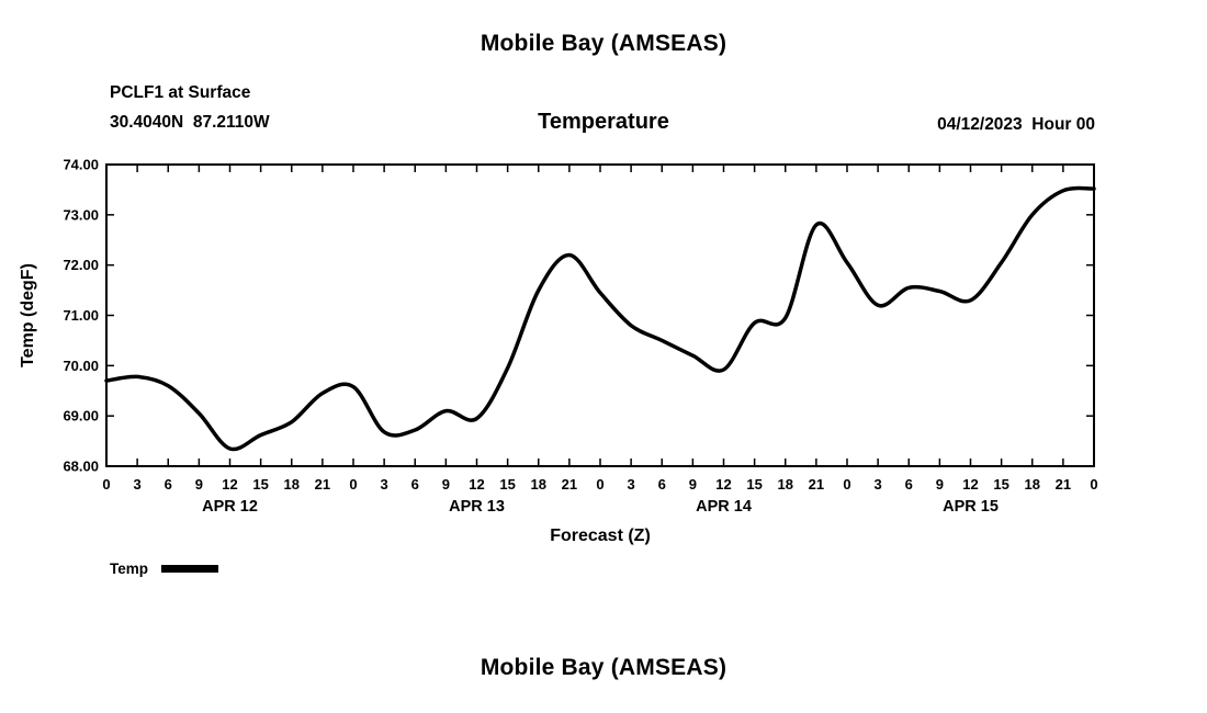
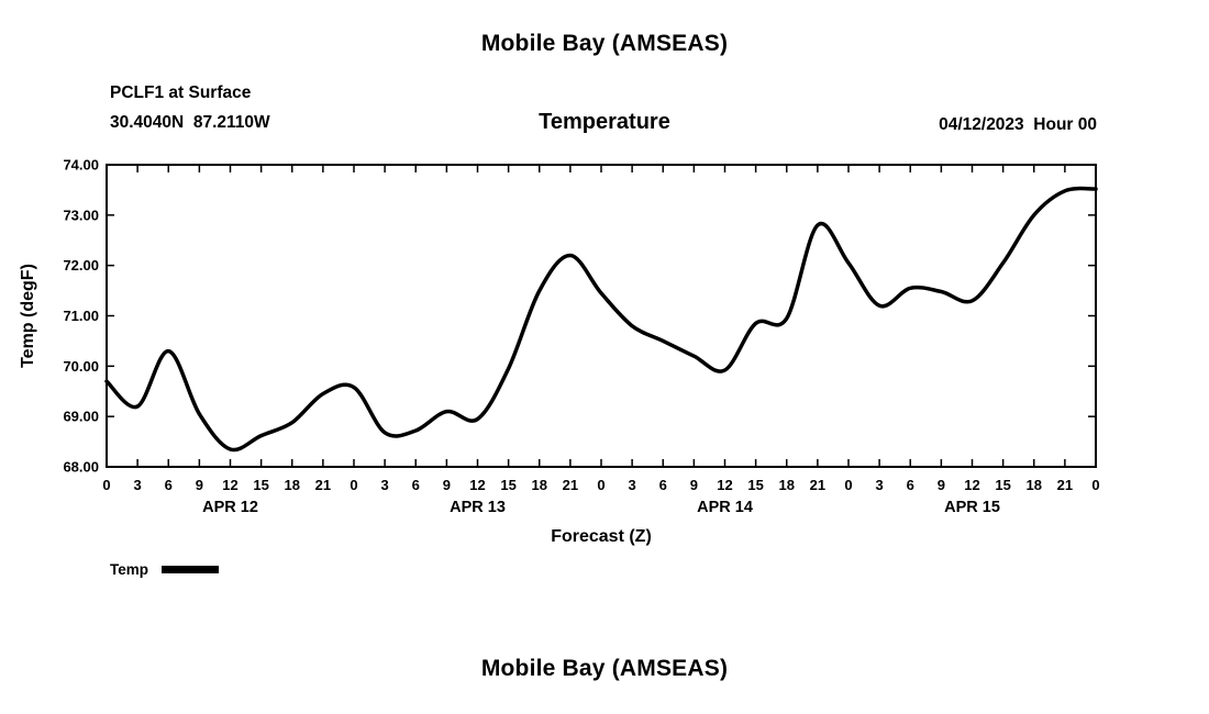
3: 69.8 -> 69.2
6: 69.6 -> 70.3
